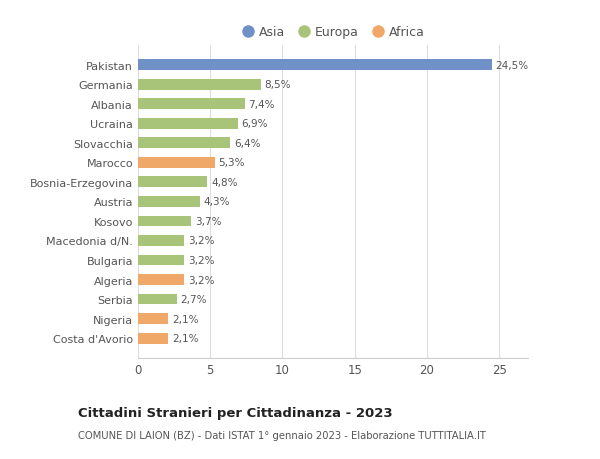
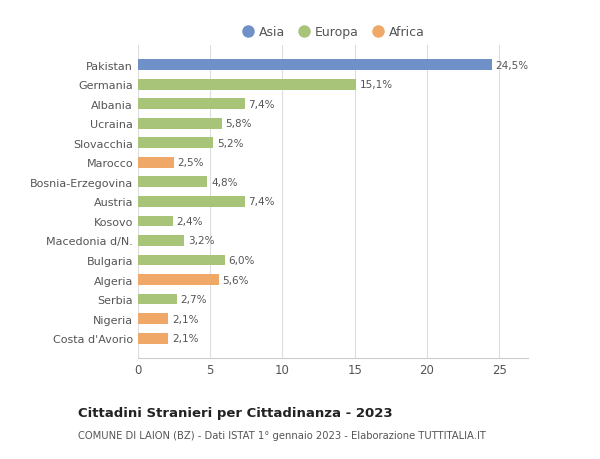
Germania: 8,5% -> 15,1%
Ucraina: 6,9% -> 5,8%
Slovacchia: 6,4% -> 5,2%
Marocco: 5,3% -> 2,5%
Austria: 4,3% -> 7,4%
Kosovo: 3,7% -> 2,4%
Bulgaria: 3,2% -> 6,0%
Algeria: 3,2% -> 5,6%
